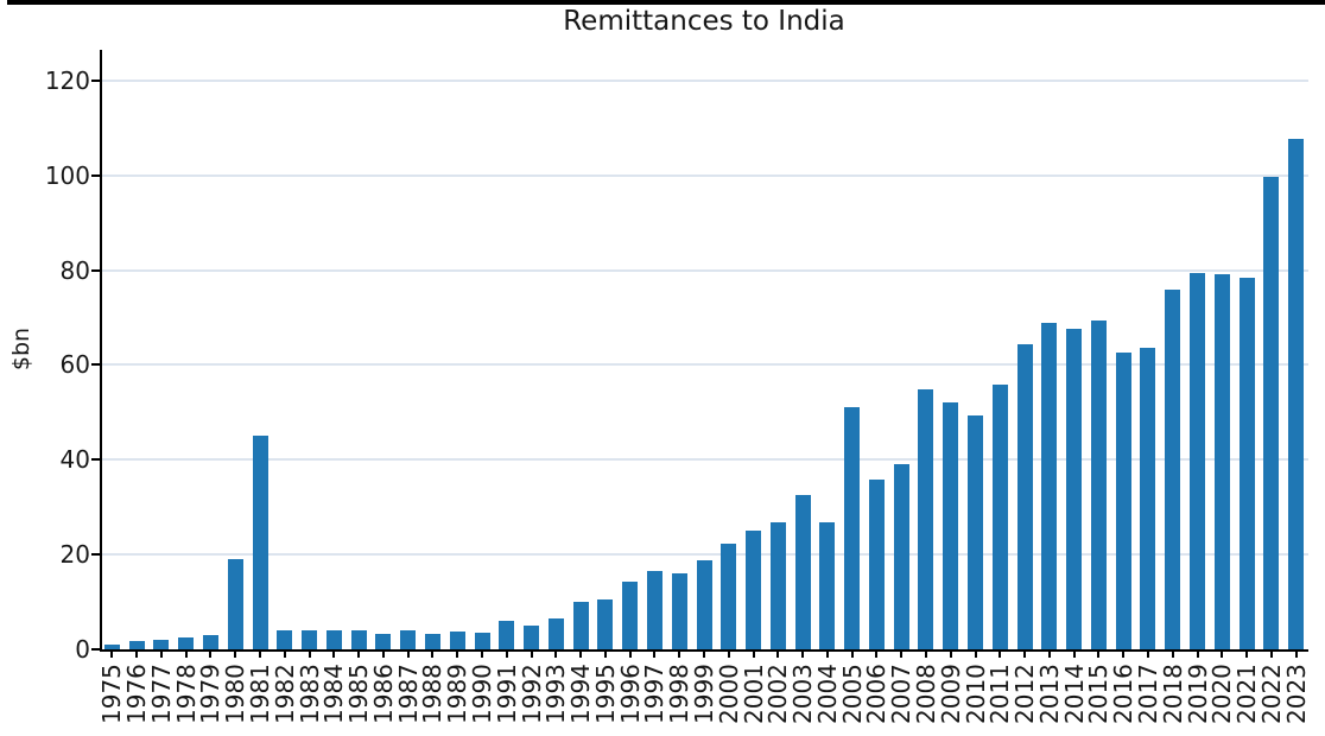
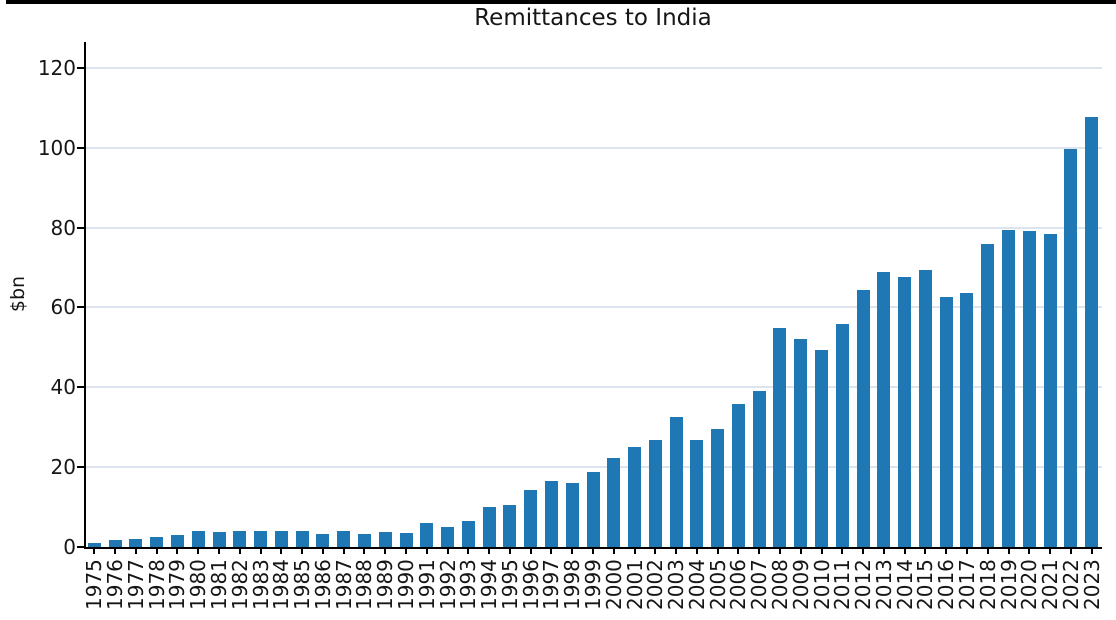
1980: 19 -> 4
1981: 45 -> 4
2005: 51 -> 30
